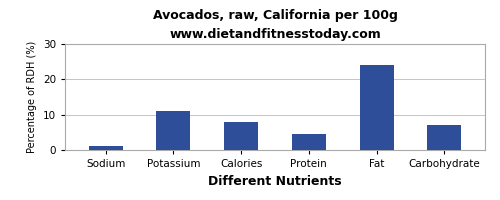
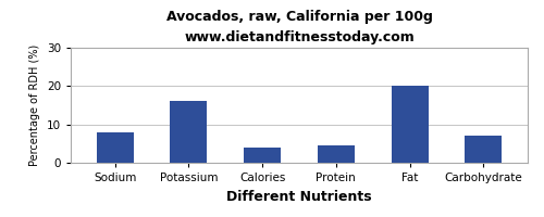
Sodium: 1.0 -> 8.0
Potassium: 11.0 -> 16.0
Calories: 8.0 -> 4.0
Fat: 24.0 -> 20.0
